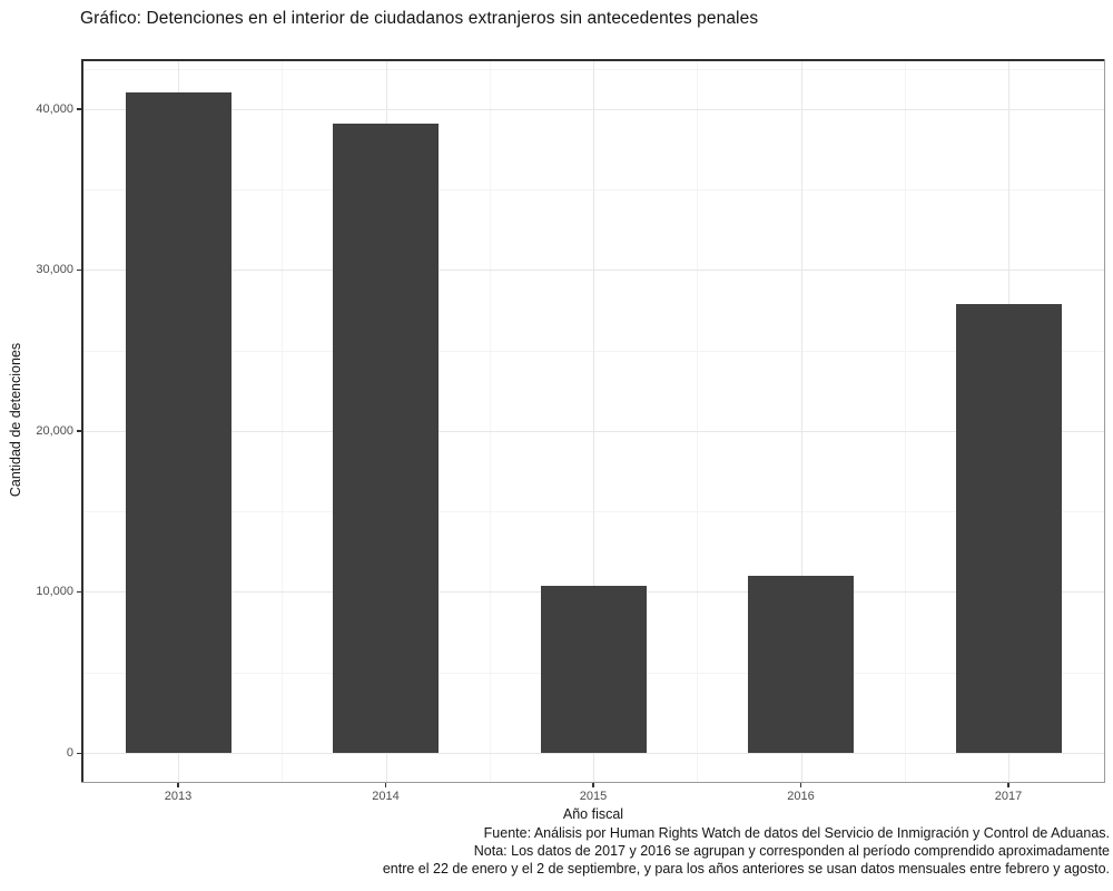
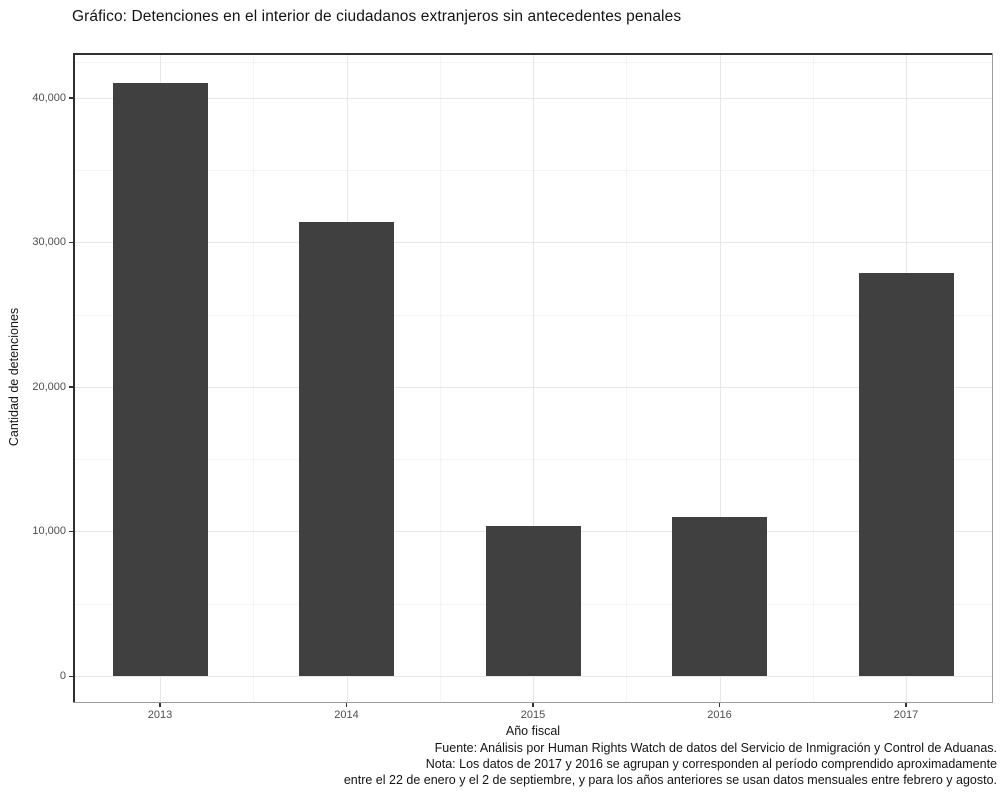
2014: 39100 -> 31400
